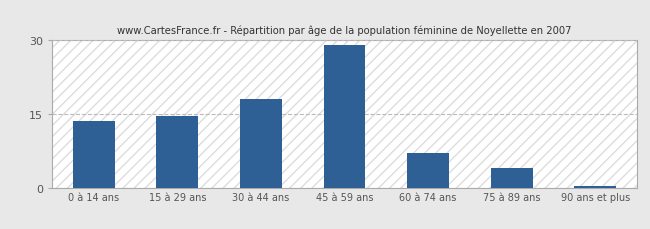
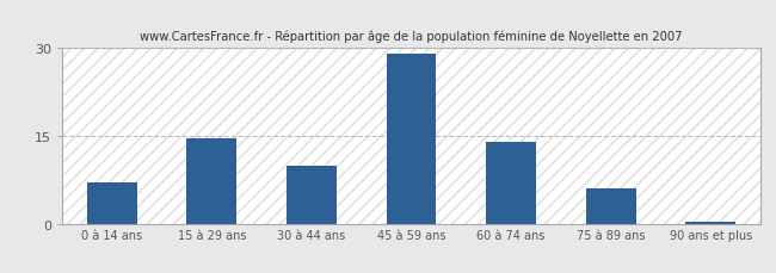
0 à 14 ans: 13.5 -> 7.0
30 à 44 ans: 18.0 -> 10.0
60 à 74 ans: 7.0 -> 14.0
75 à 89 ans: 4.0 -> 6.0
